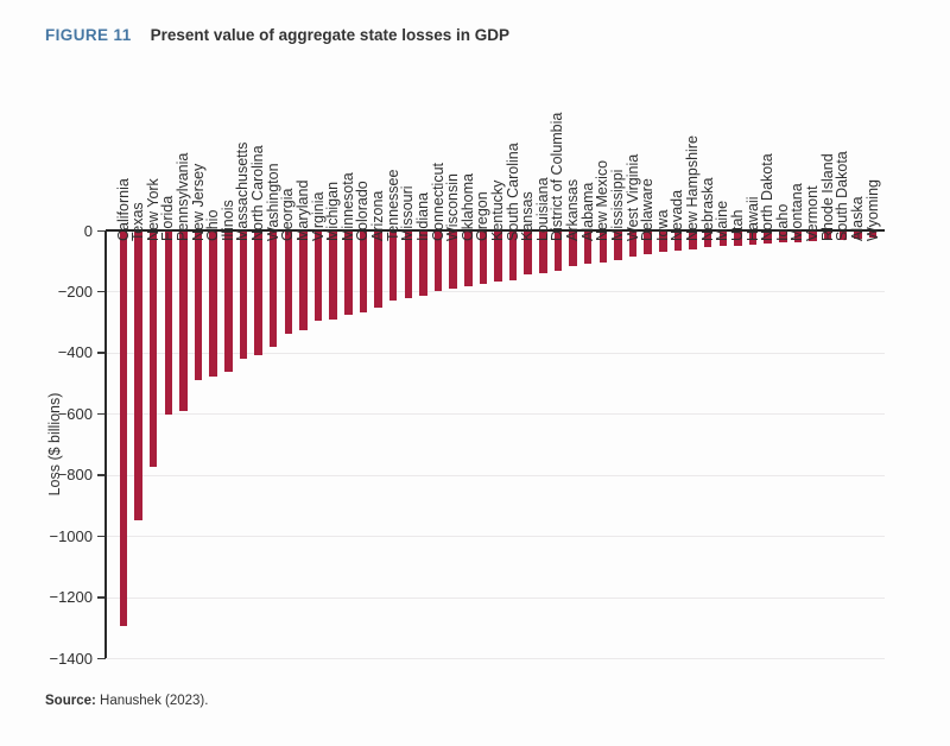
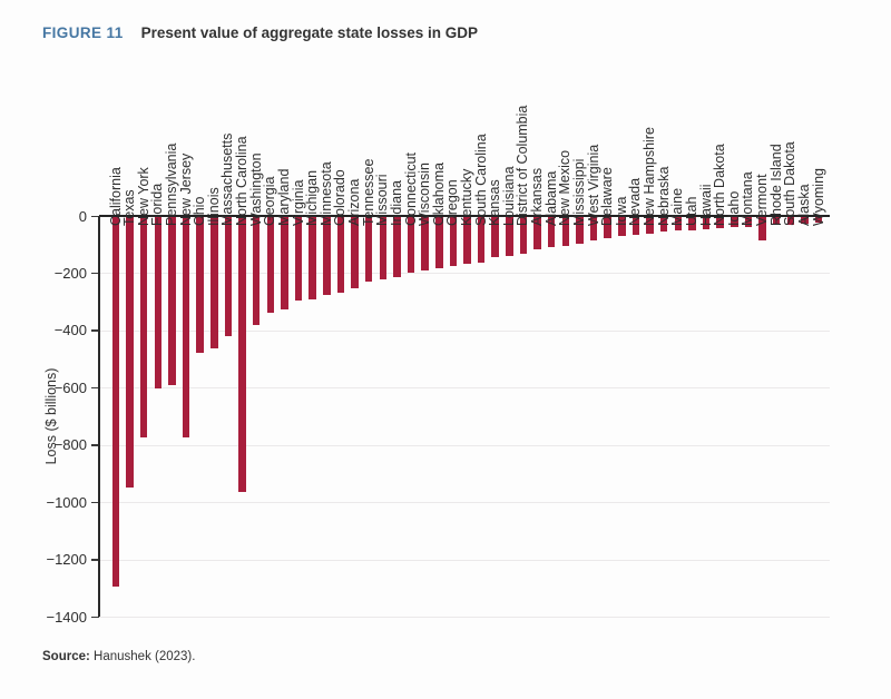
New Jersey: -480 -> -770
North Carolina: -400 -> -960
Vermont: -30 -> -80
